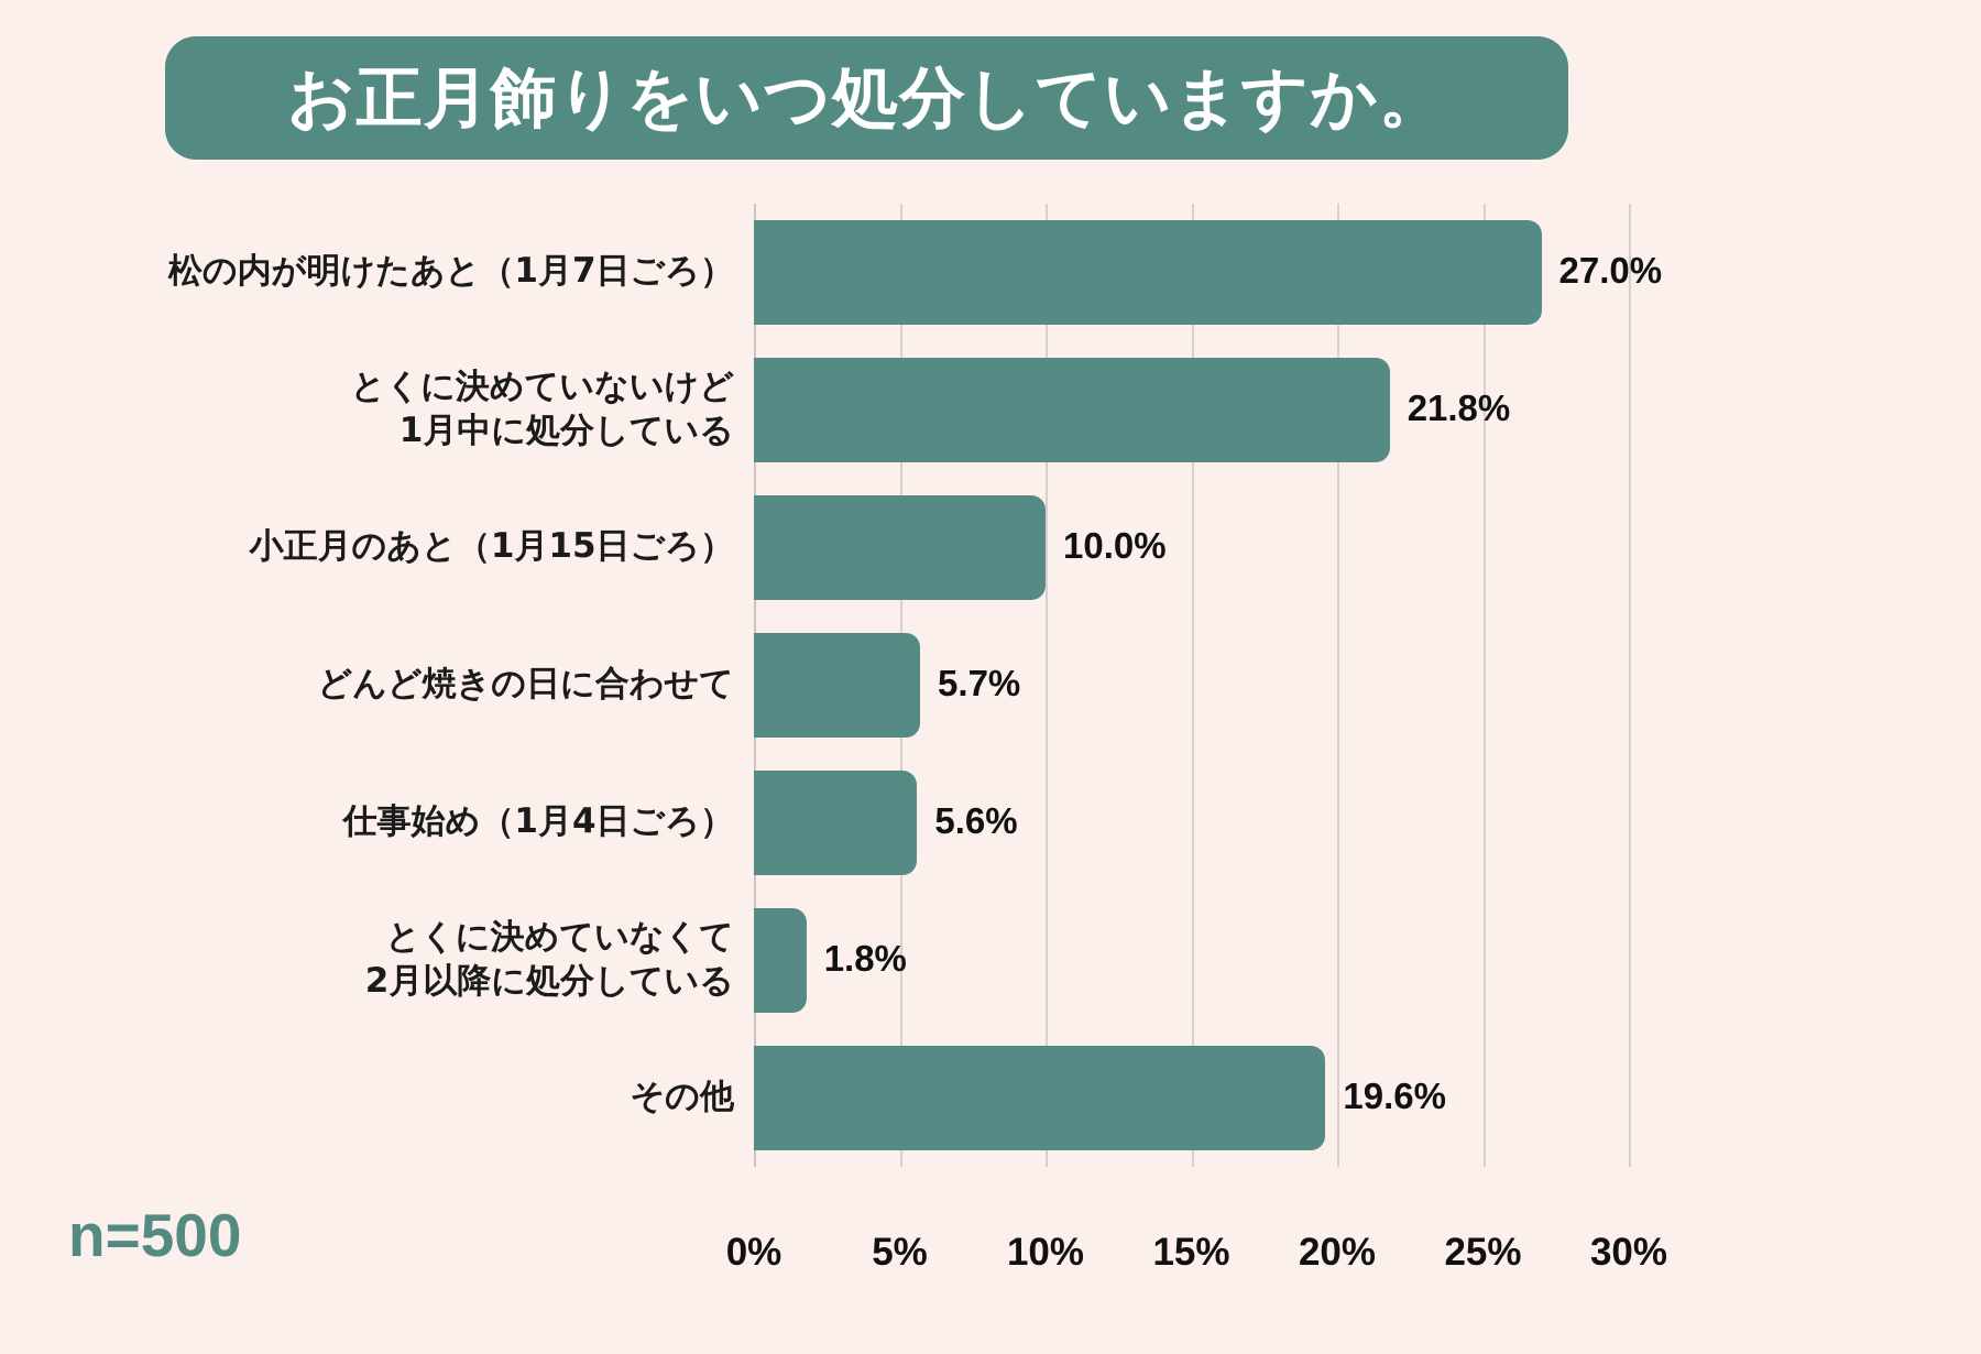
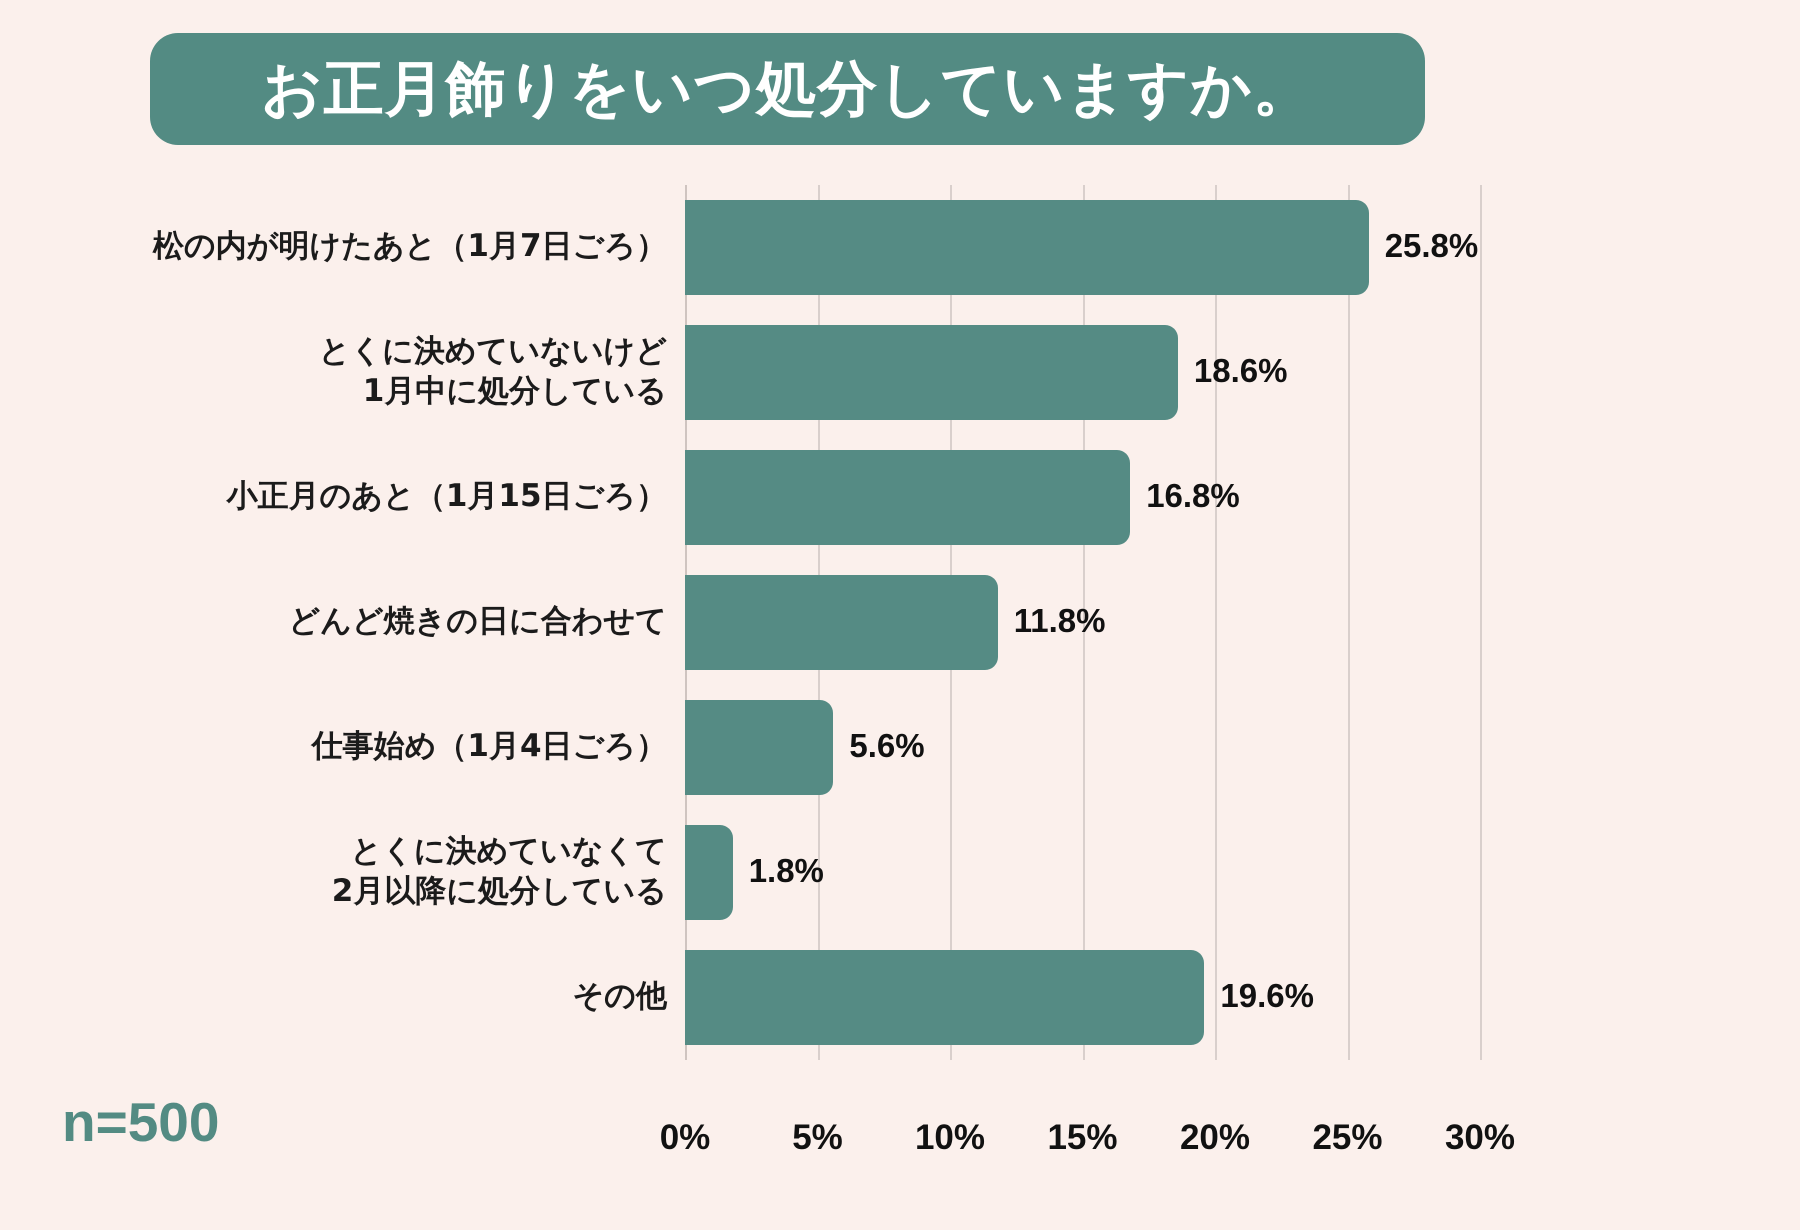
松の内が明けたあと（1月7日ごろ）: 27.0% -> 25.8%
とくに決めていないけど 1月中に処分している: 21.8% -> 18.6%
小正月のあと（1月15日ごろ）: 10.0% -> 16.8%
どんど焼きの日に合わせて: 5.7% -> 11.8%
